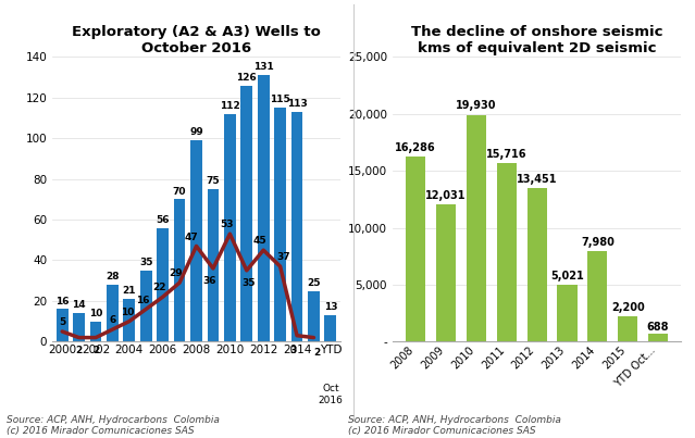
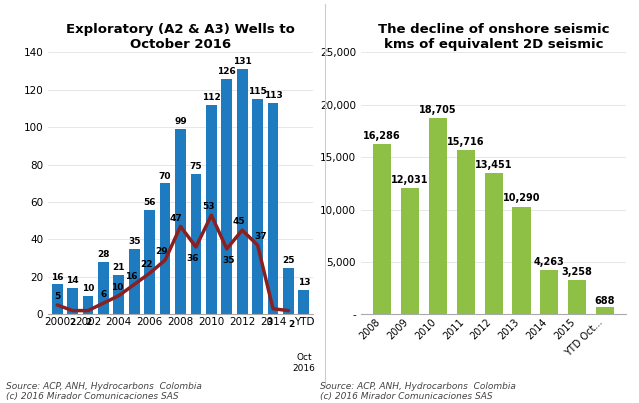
The decline of onshore seismic kms of equivalent 2D seismic/2010: 19,930 -> 18,705
The decline of onshore seismic kms of equivalent 2D seismic/2013: 5,021 -> 10,290
The decline of onshore seismic kms of equivalent 2D seismic/2014: 7,980 -> 4,263
The decline of onshore seismic kms of equivalent 2D seismic/2015: 2,200 -> 3,258
